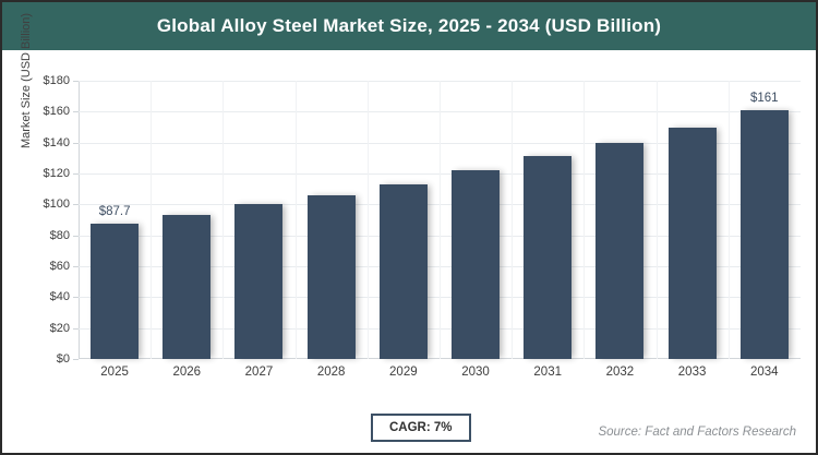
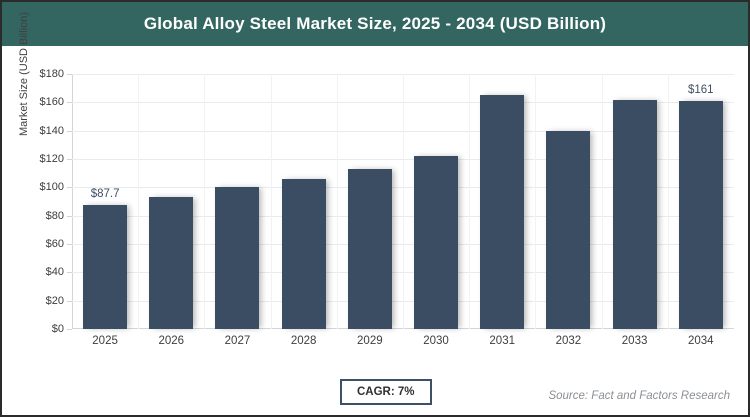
2031: $131 -> $165
2033: $150 -> $162
